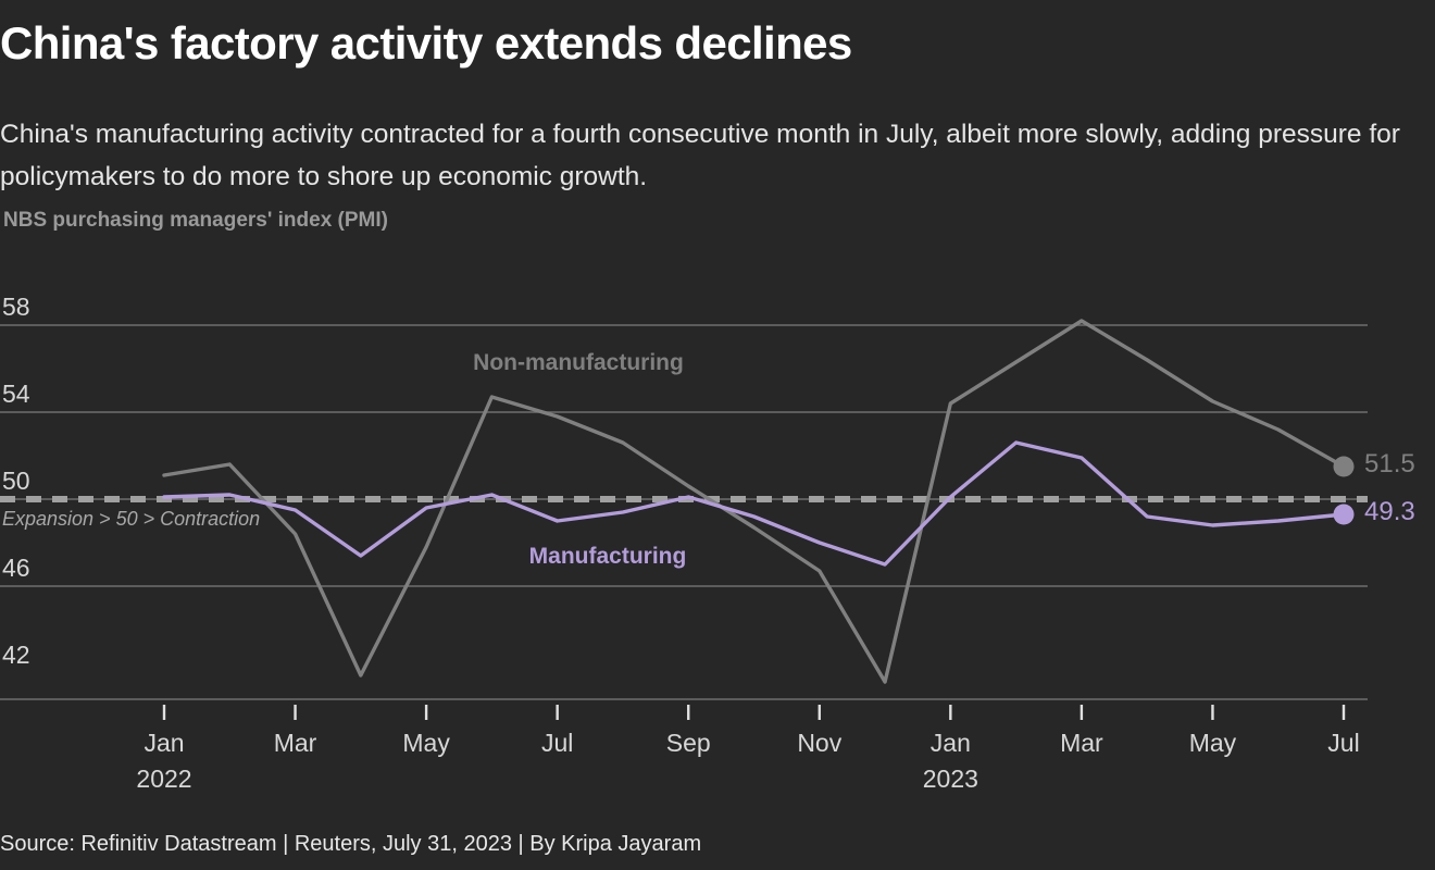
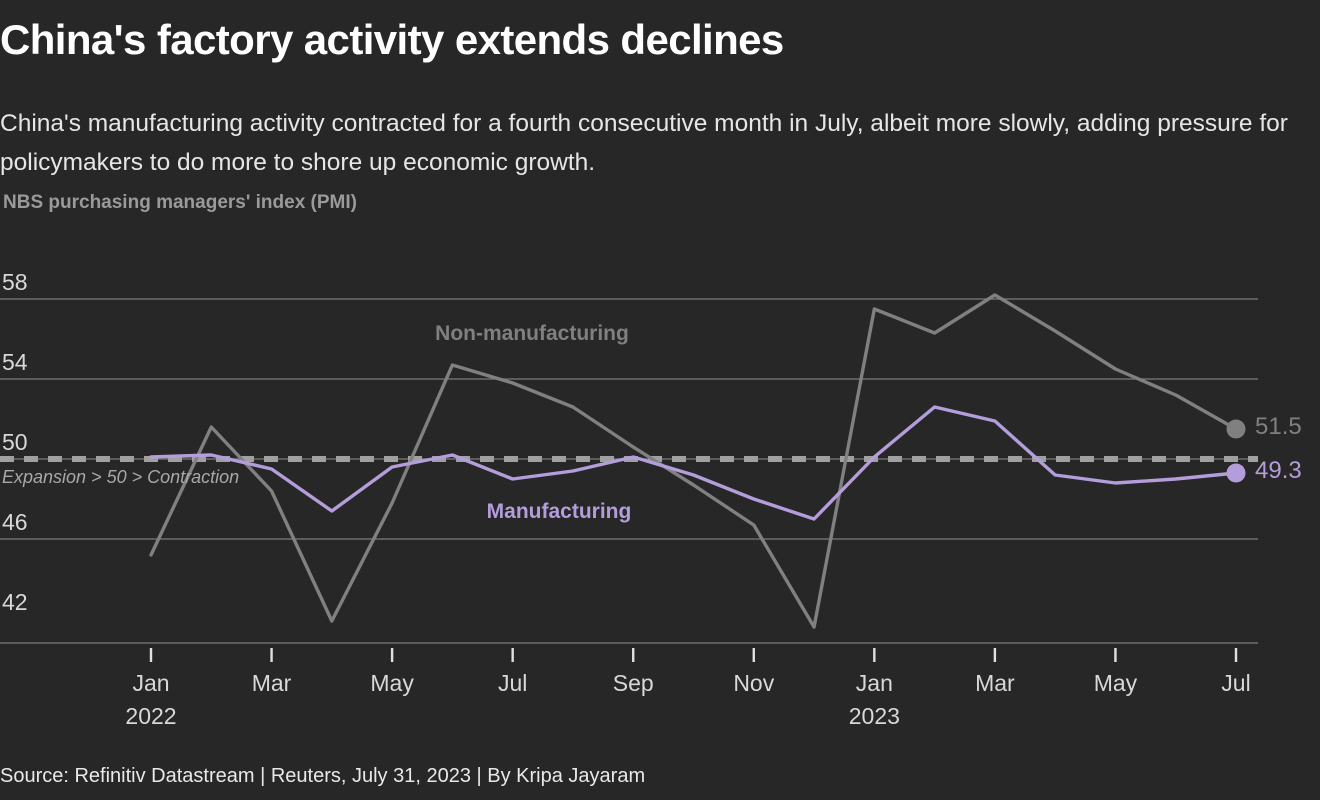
Non-manufacturing/Jan 2022: 51.1 -> 45.2
Non-manufacturing/Jan 2023: 54.4 -> 57.5
